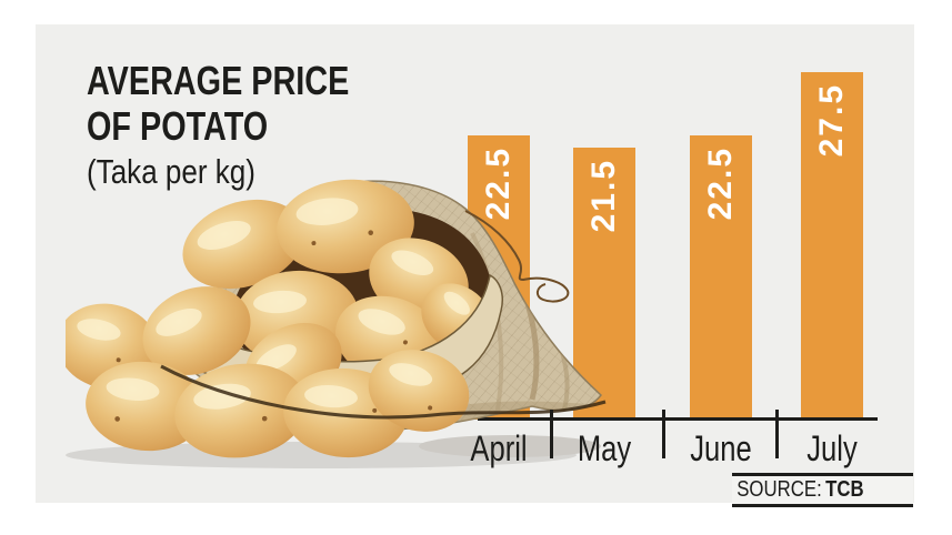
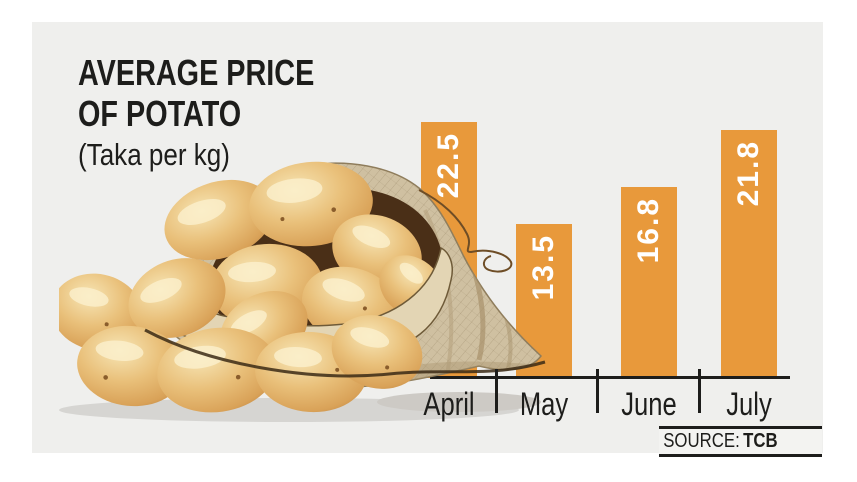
May: 21.5 -> 13.5
June: 22.5 -> 16.8
July: 27.5 -> 21.8
